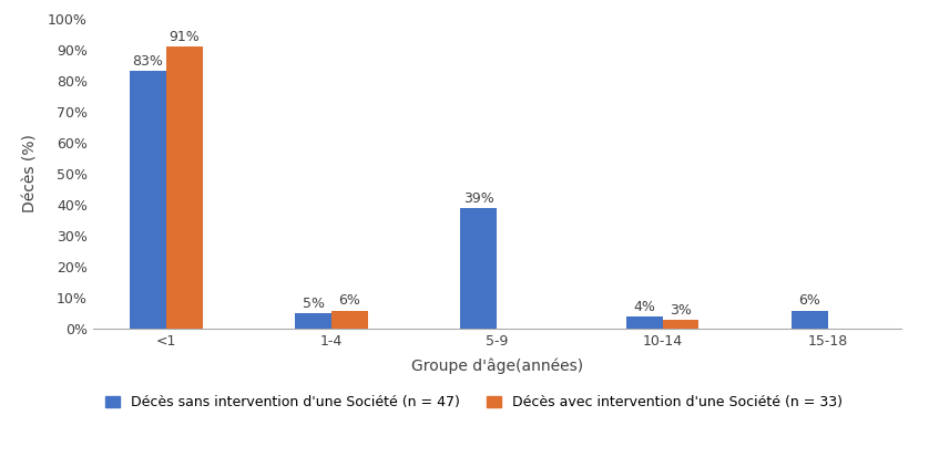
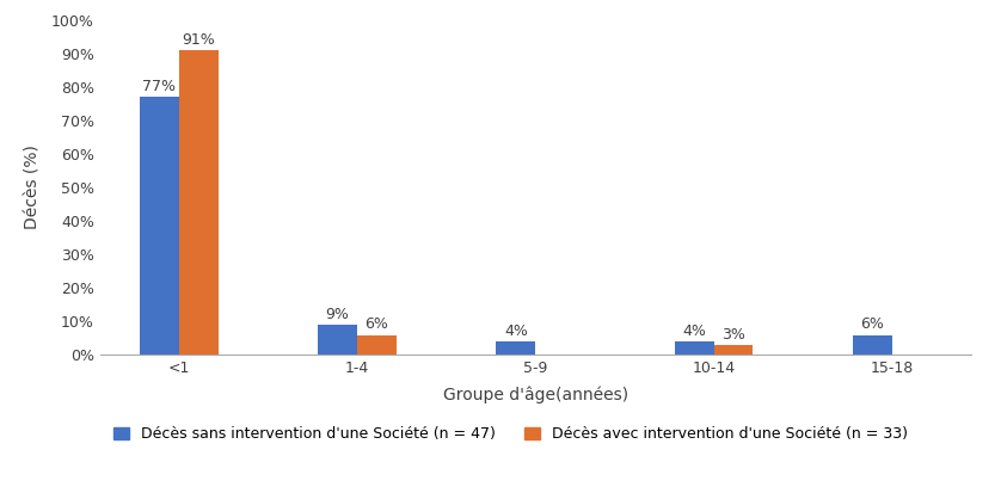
Décès sans intervention d'une Société (n = 47)/<1: 83% -> 77%
Décès sans intervention d'une Société (n = 47)/1-4: 5% -> 9%
Décès sans intervention d'une Société (n = 47)/5-9: 39% -> 4%
